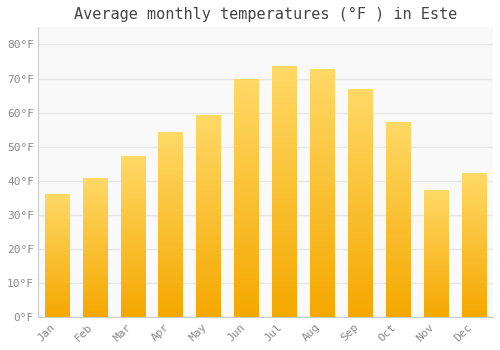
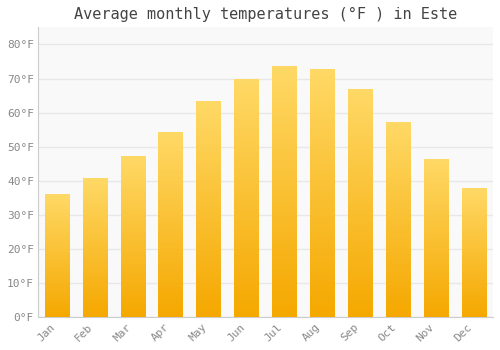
May: 59.0°F -> 63.0°F
Nov: 37.0°F -> 46.0°F
Dec: 42.0°F -> 37.5°F
